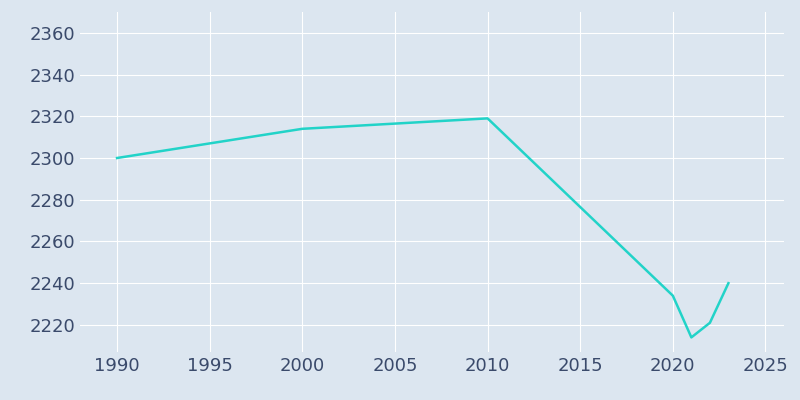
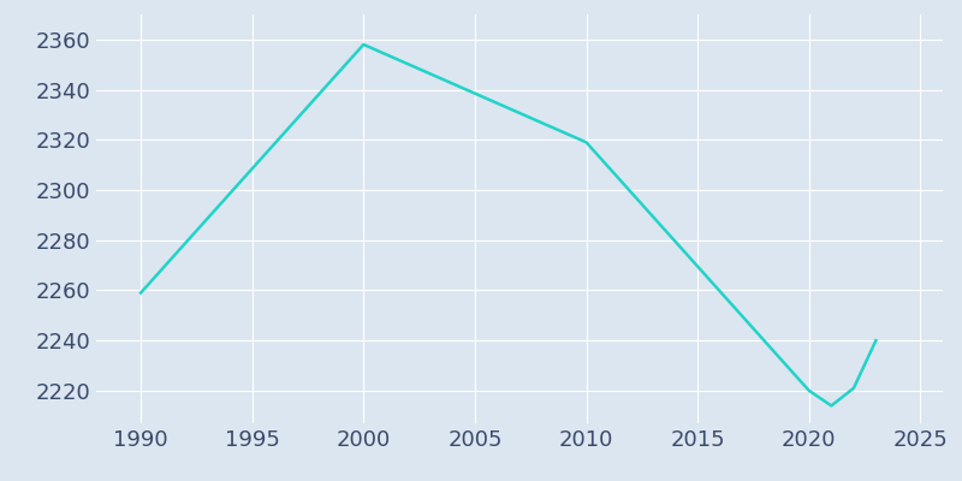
1990: 2300 -> 2259
2000: 2314 -> 2358
2020: 2234 -> 2220
